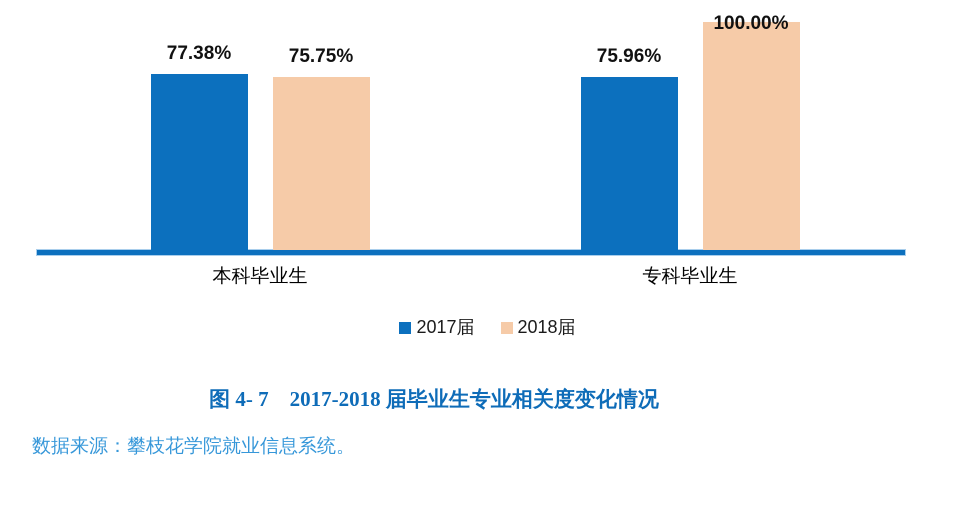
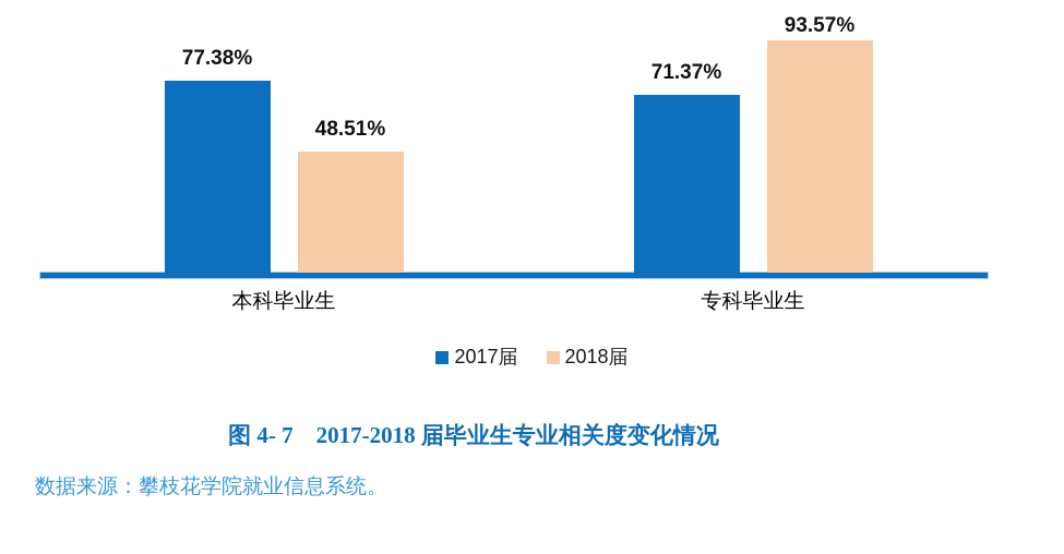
2018届/本科毕业生: 75.75% -> 48.51%
2017届/专科毕业生: 75.96% -> 71.37%
2018届/专科毕业生: 100.00% -> 93.57%
